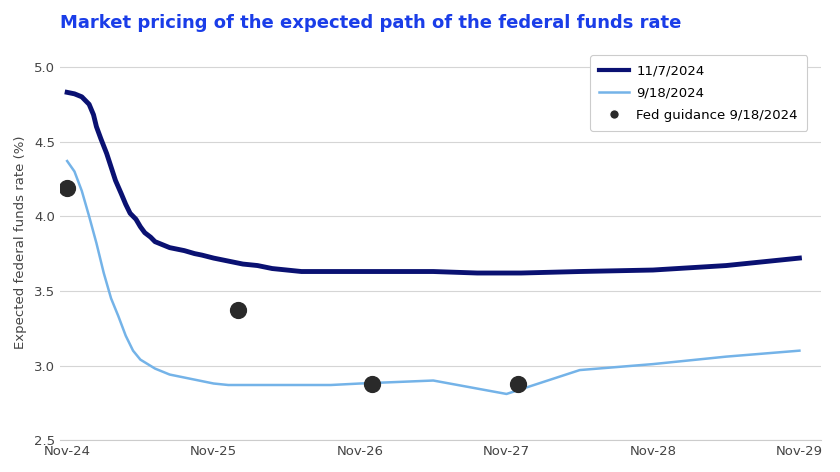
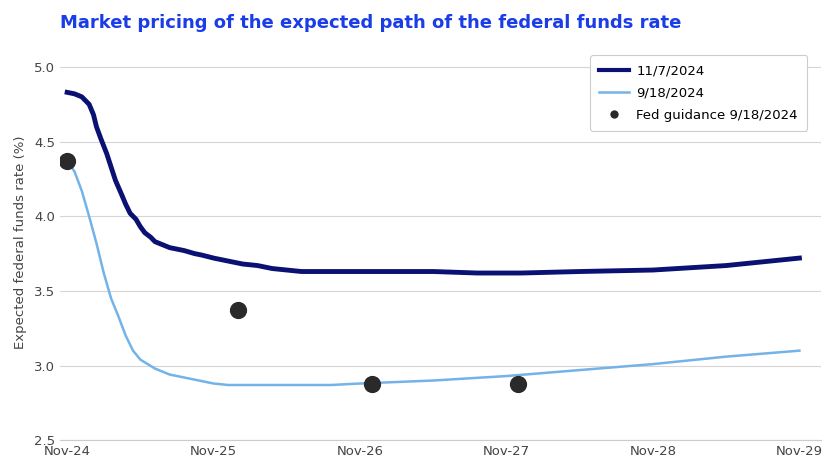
Fed guidance 9/18/2024/Nov-24: 4.19 -> 4.37
9/18/2024/Nov-27: 2.81 -> 2.93
